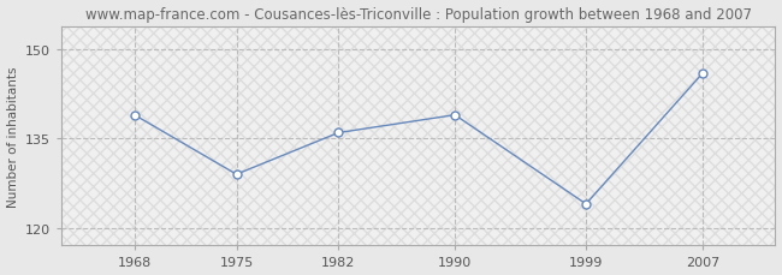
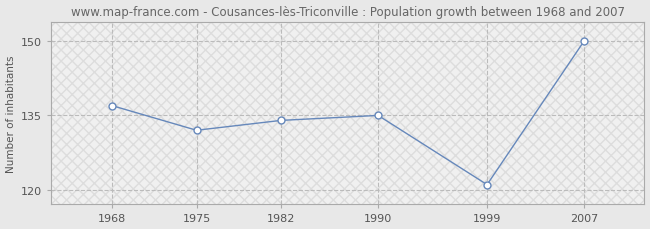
1968: 139 -> 137
1975: 129 -> 132
1982: 136 -> 134
1990: 139 -> 135
1999: 124 -> 121
2007: 146 -> 150
